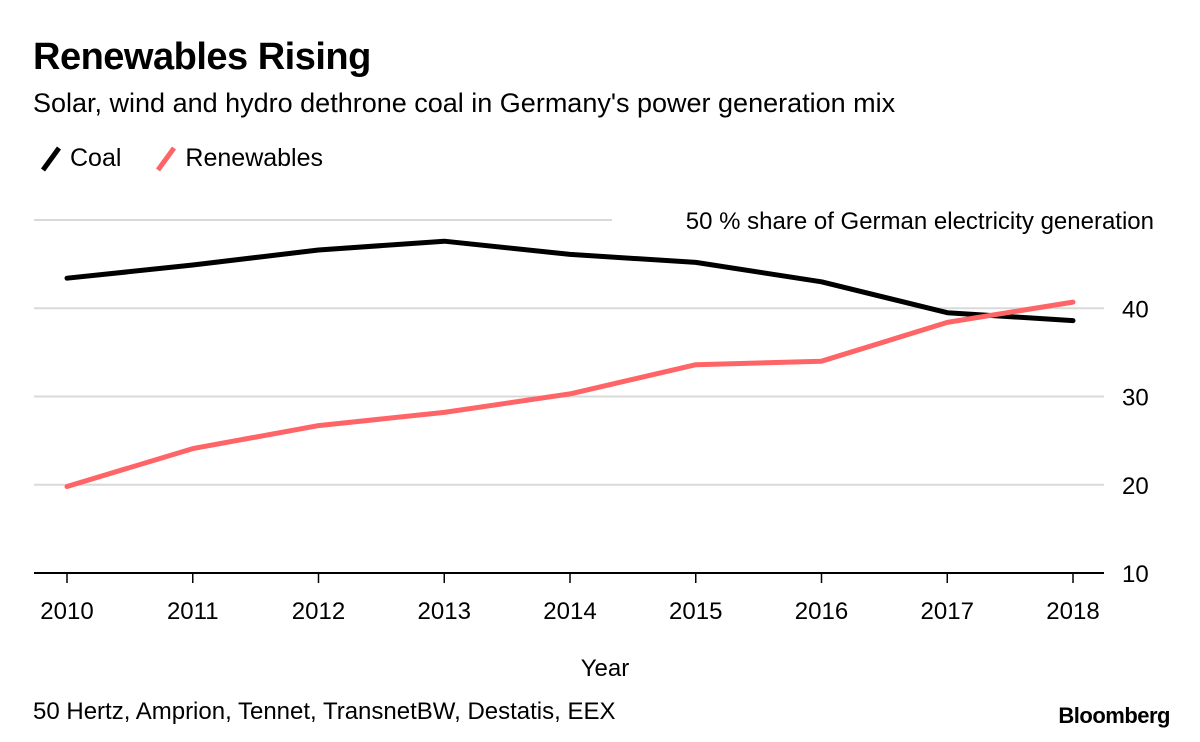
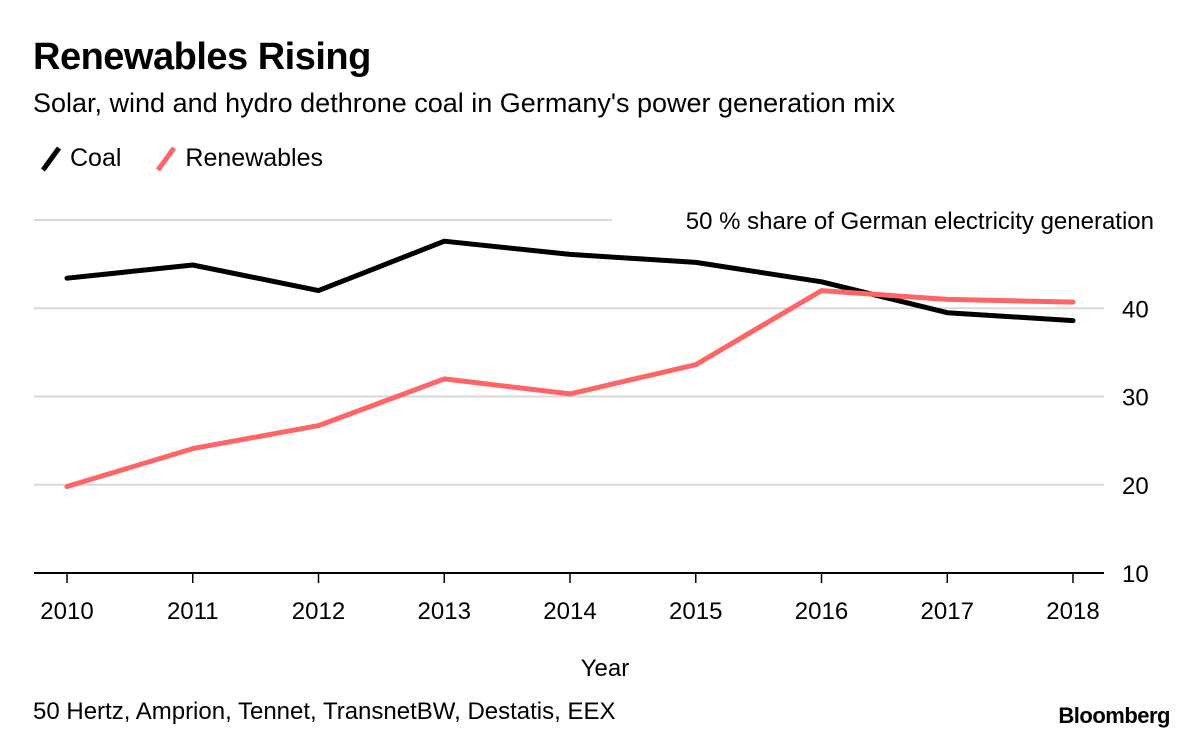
Coal/2012: 47 -> 42
Renewables/2013: 28 -> 32
Renewables/2016: 34 -> 42
Renewables/2017: 38 -> 41
